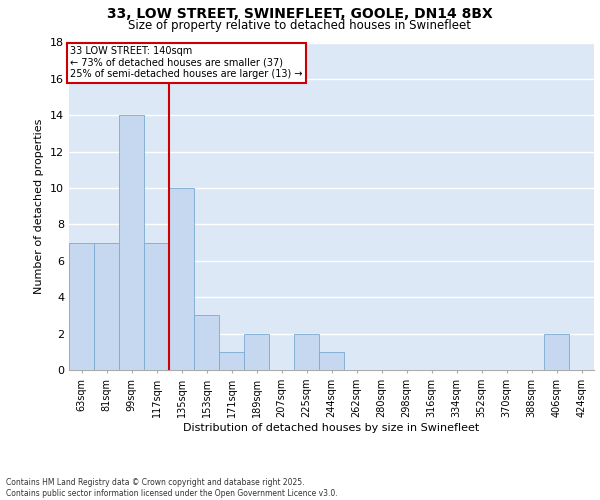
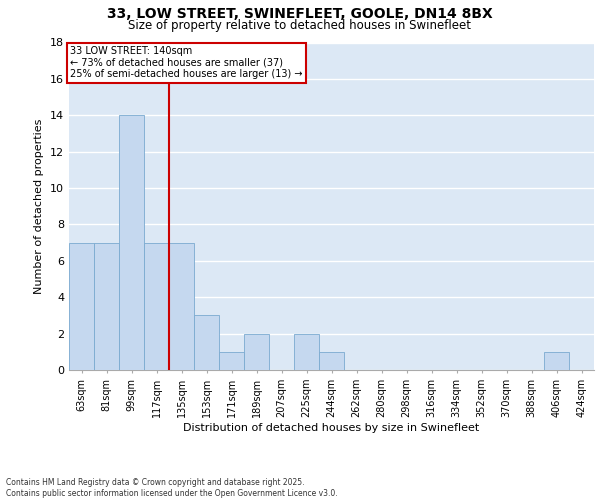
135sqm: 10 -> 7
406sqm: 2 -> 1
